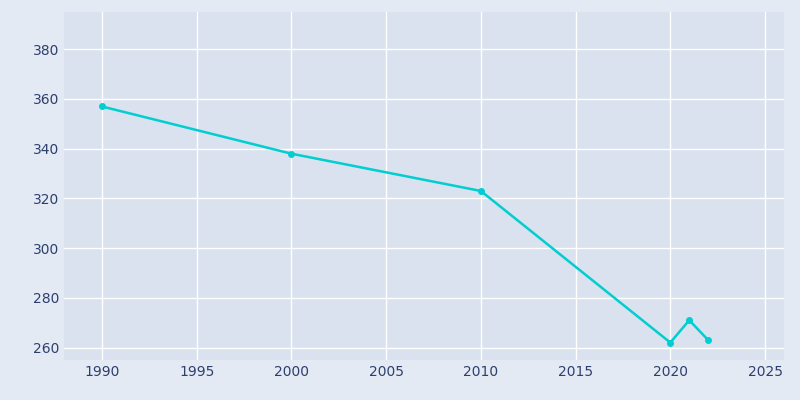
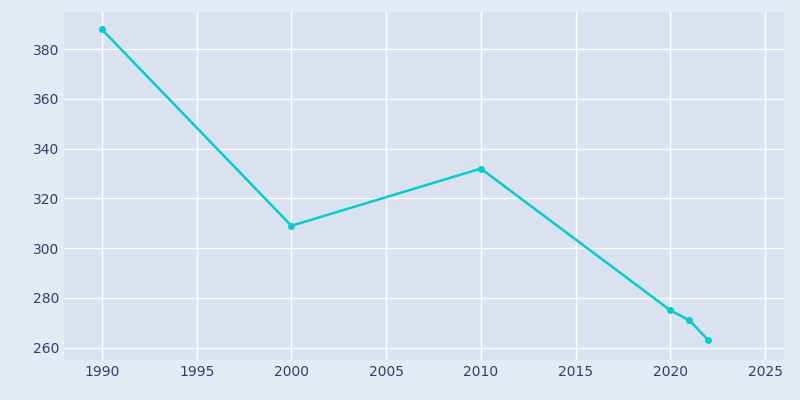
1990: 357 -> 388
2000: 338 -> 309
2010: 323 -> 332
2020: 262 -> 275
